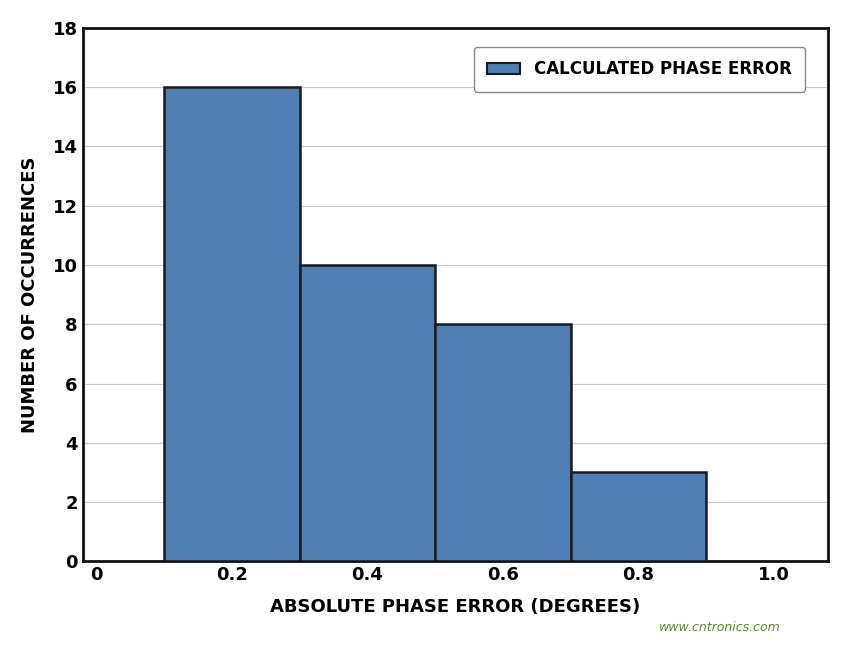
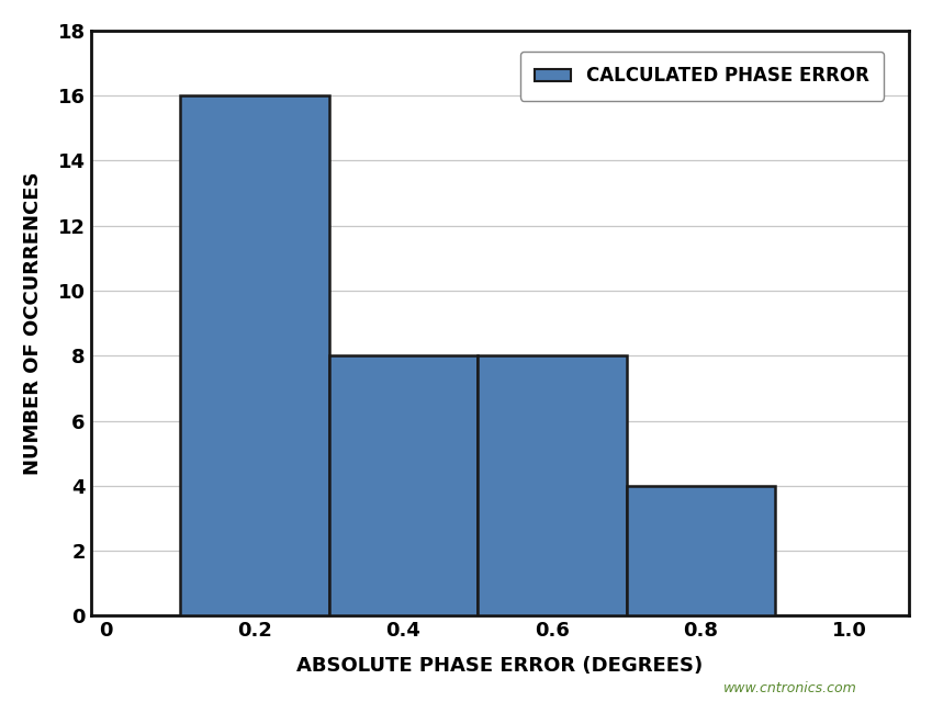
0.4: 10 -> 8
0.8: 3 -> 4
